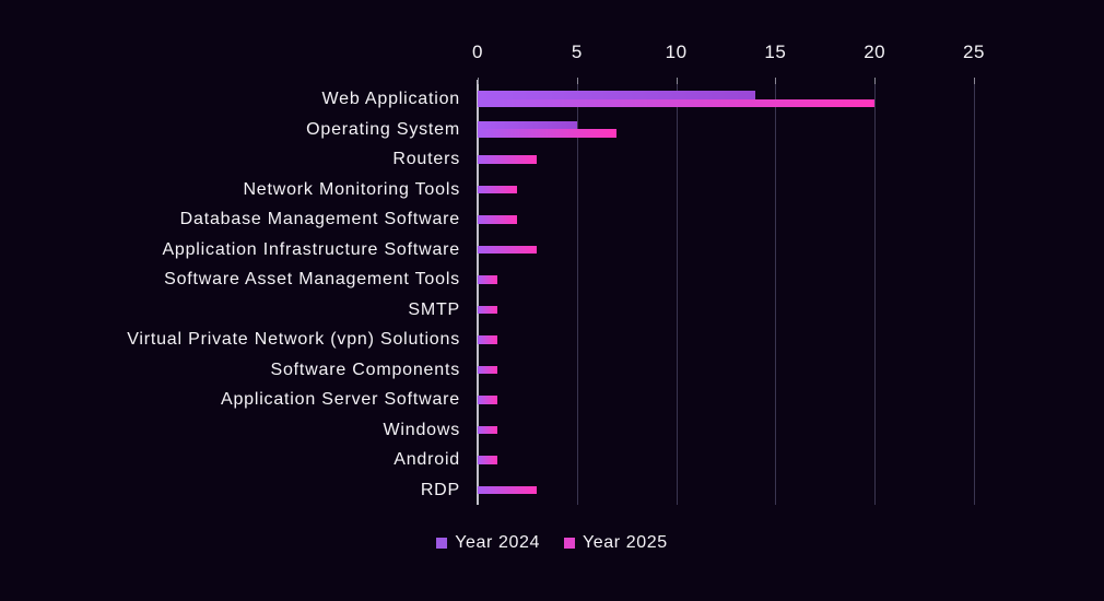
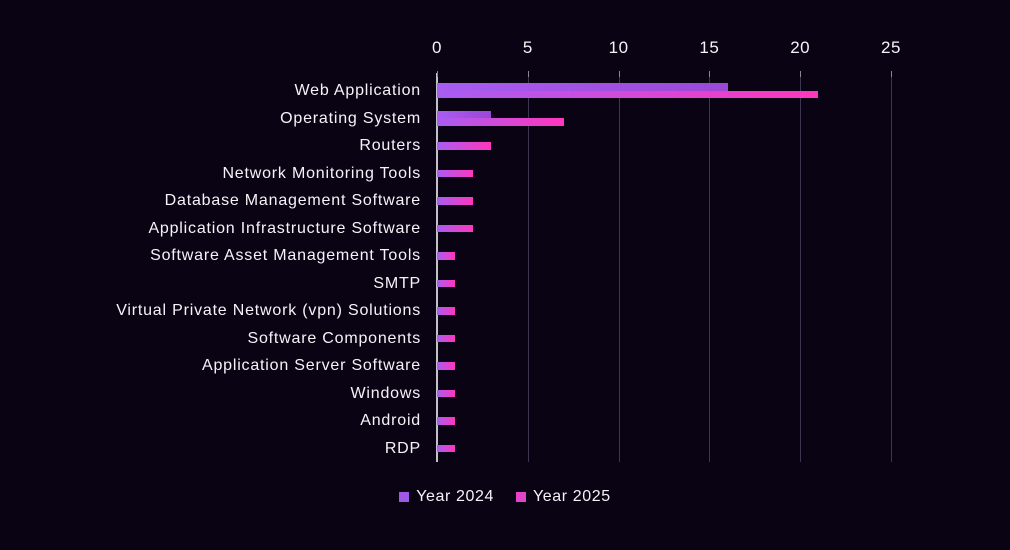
Year 2024/Web Application: 14 -> 16
Year 2025/Web Application: 20 -> 21
Year 2024/Operating System: 5 -> 3
Year 2025/Application Infrastructure Software: 3 -> 2
Year 2025/RDP: 3 -> 1
